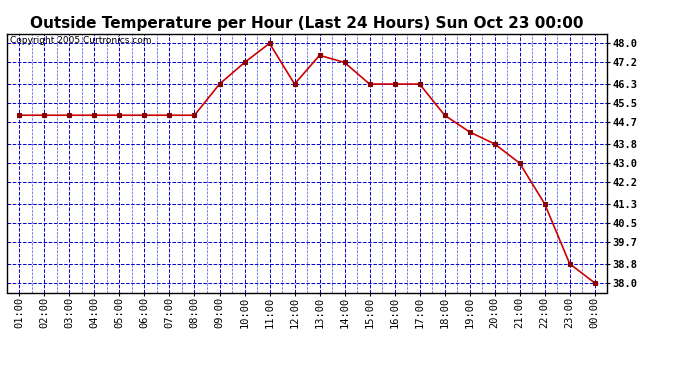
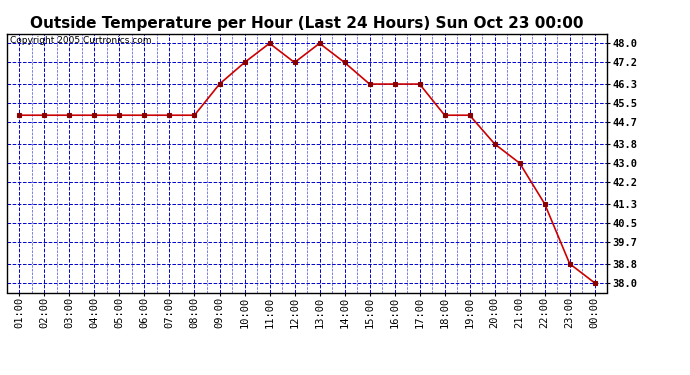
12:00: 46.3 -> 47.2
13:00: 47.5 -> 48.0
19:00: 44.3 -> 45.0
